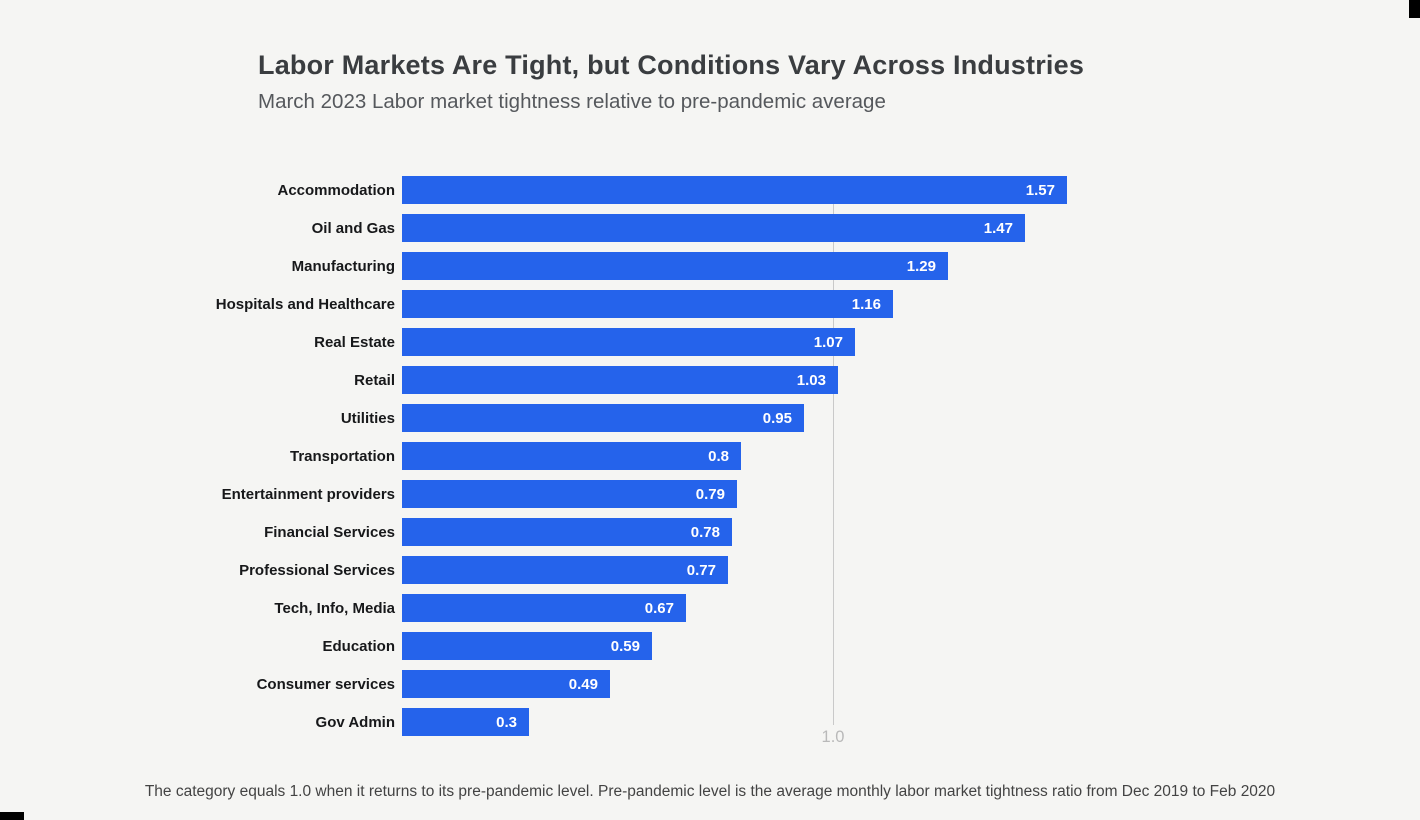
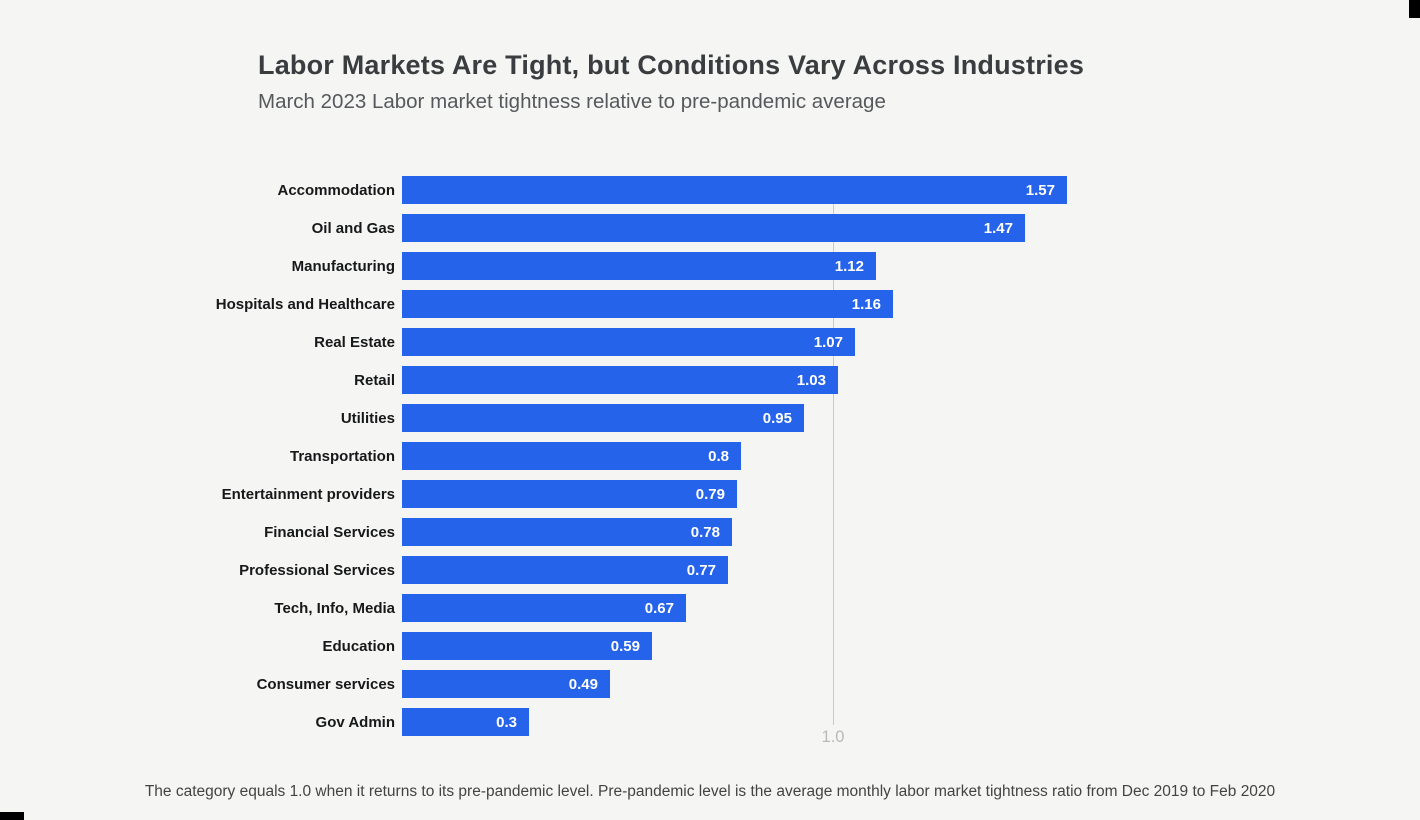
Manufacturing: 1.29 -> 1.12
